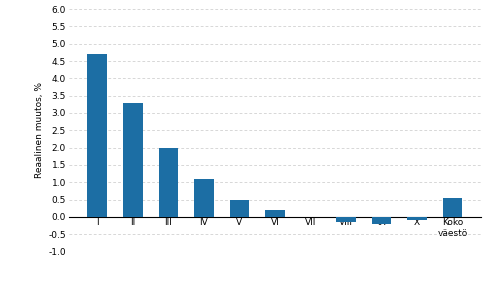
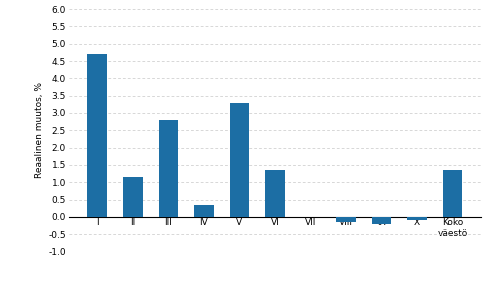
II: 3.30 -> 1.15
III: 2.00 -> 2.80
IV: 1.10 -> 0.35
V: 0.50 -> 3.30
VI: 0.20 -> 1.35
Koko väestö: 0.55 -> 1.35
